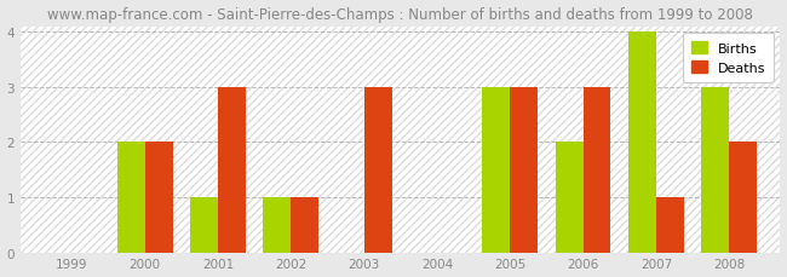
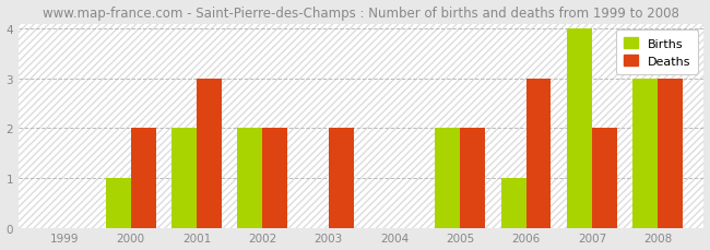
Births/2000: 2 -> 1
Births/2001: 1 -> 2
Births/2002: 1 -> 2
Deaths/2002: 1 -> 2
Deaths/2003: 3 -> 2
Births/2005: 3 -> 2
Deaths/2005: 3 -> 2
Births/2006: 2 -> 1
Deaths/2007: 1 -> 2
Deaths/2008: 2 -> 3
